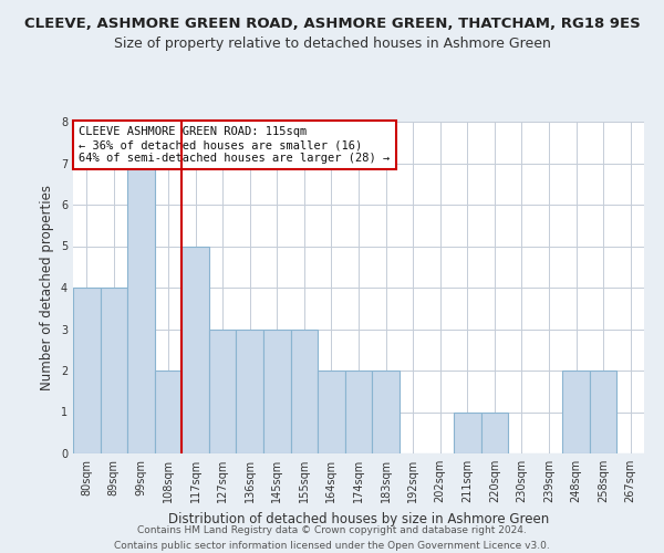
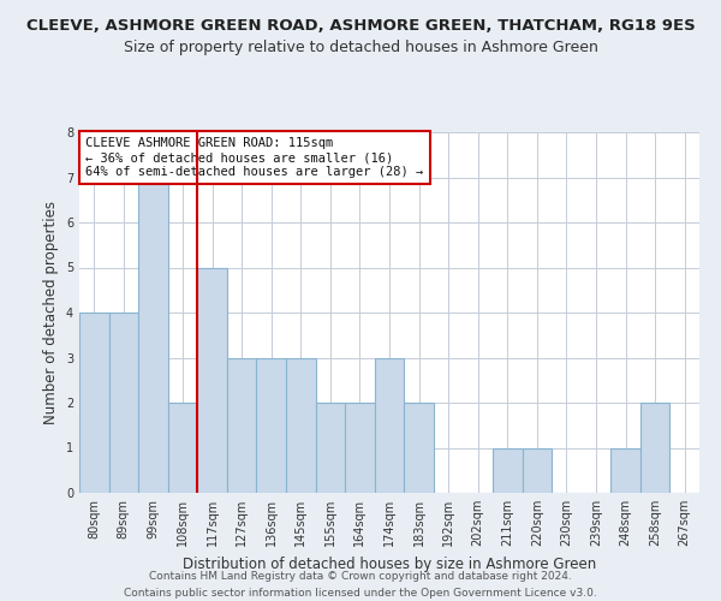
155sqm: 3 -> 2
174sqm: 2 -> 3
248sqm: 2 -> 1
